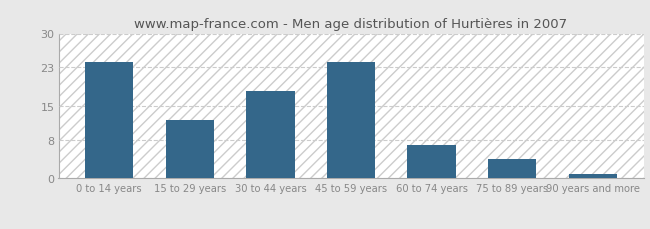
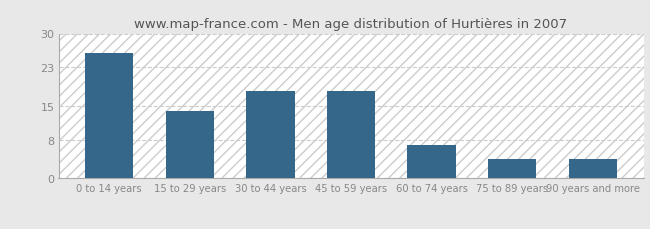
0 to 14 years: 24 -> 26
15 to 29 years: 12 -> 14
45 to 59 years: 24 -> 18
90 years and more: 1 -> 4
